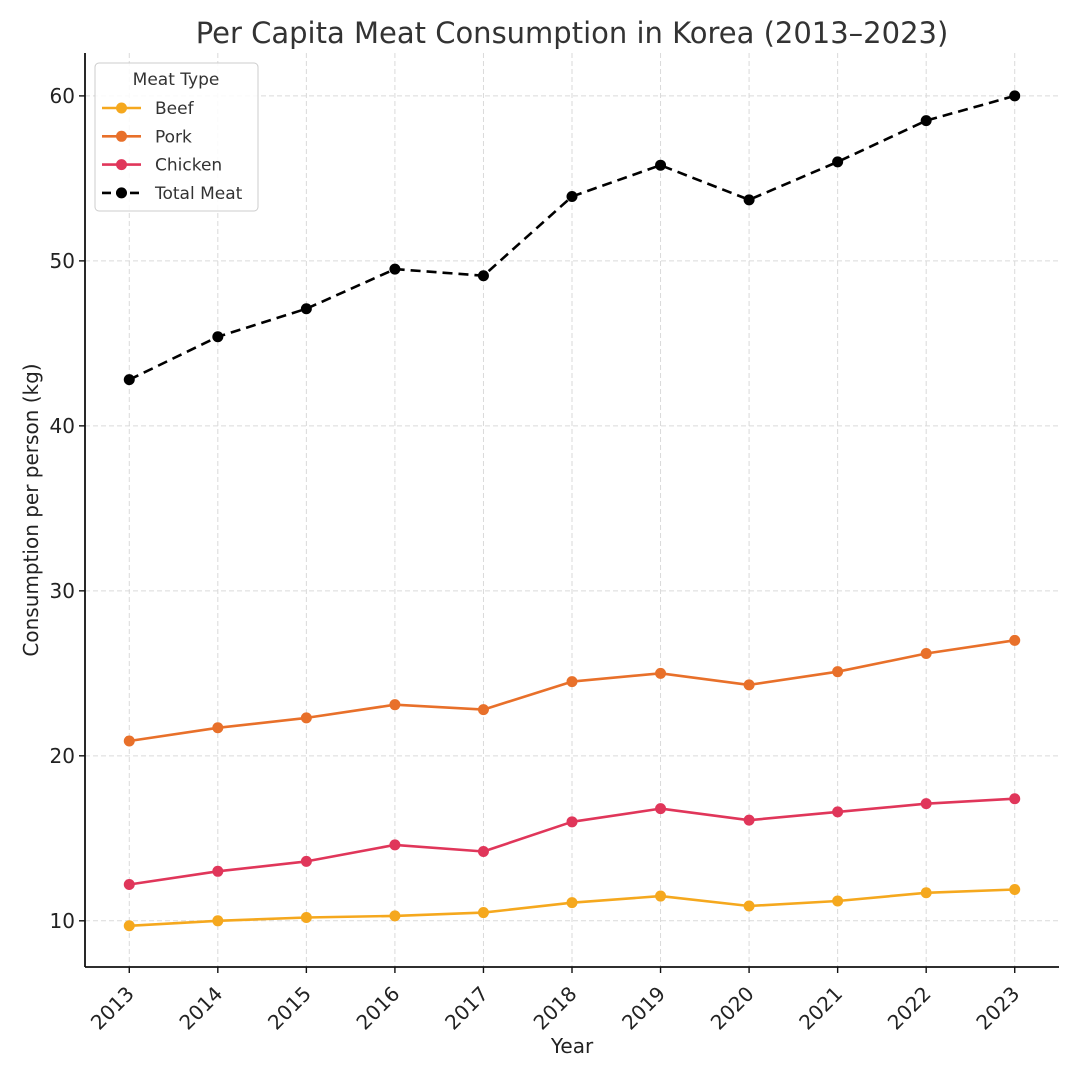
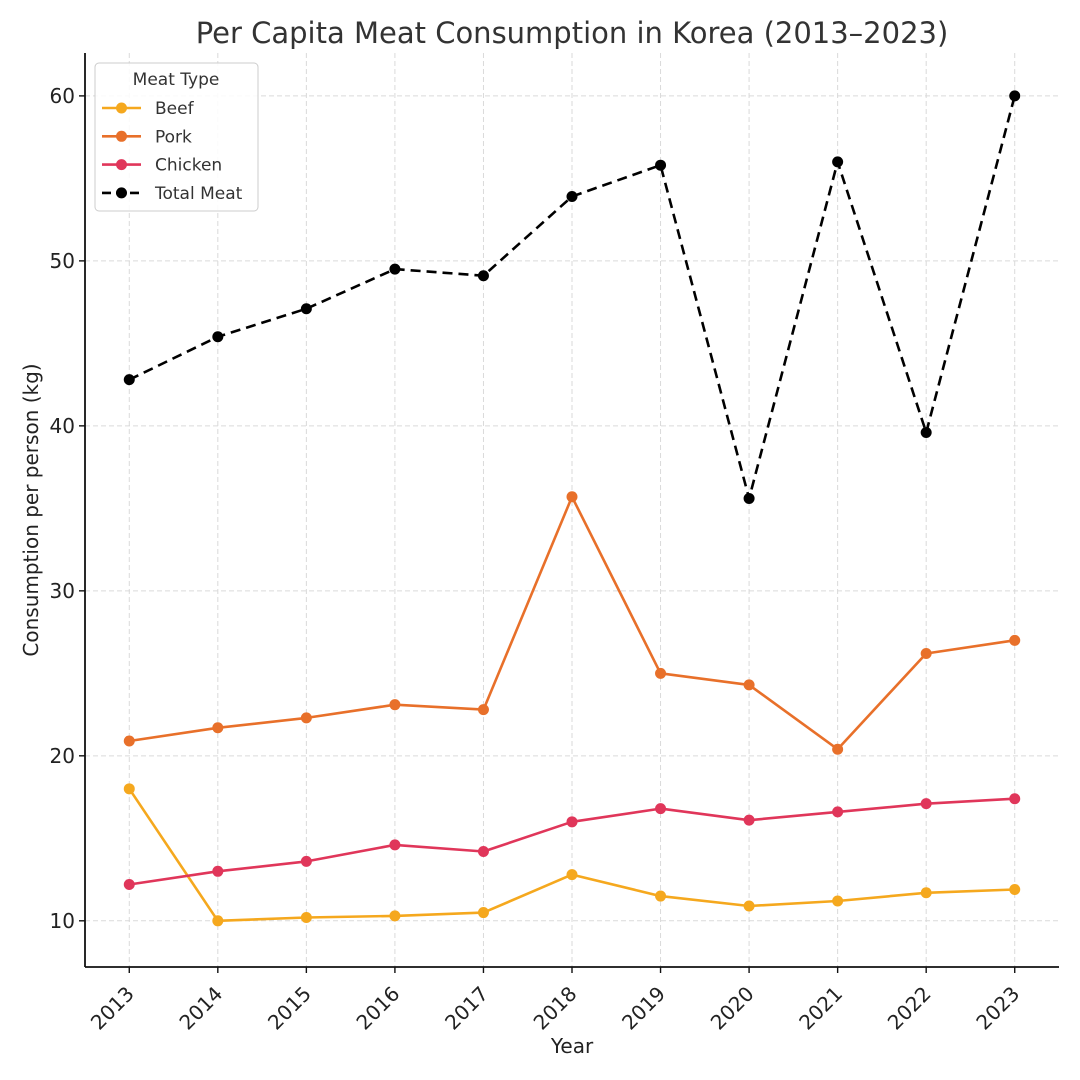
Beef/2013: 9.7 -> 18.0
Beef/2018: 11.1 -> 12.8
Pork/2018: 24.5 -> 35.7
Total Meat/2020: 53.7 -> 35.6
Pork/2021: 25.1 -> 20.4
Total Meat/2022: 58.5 -> 39.6
